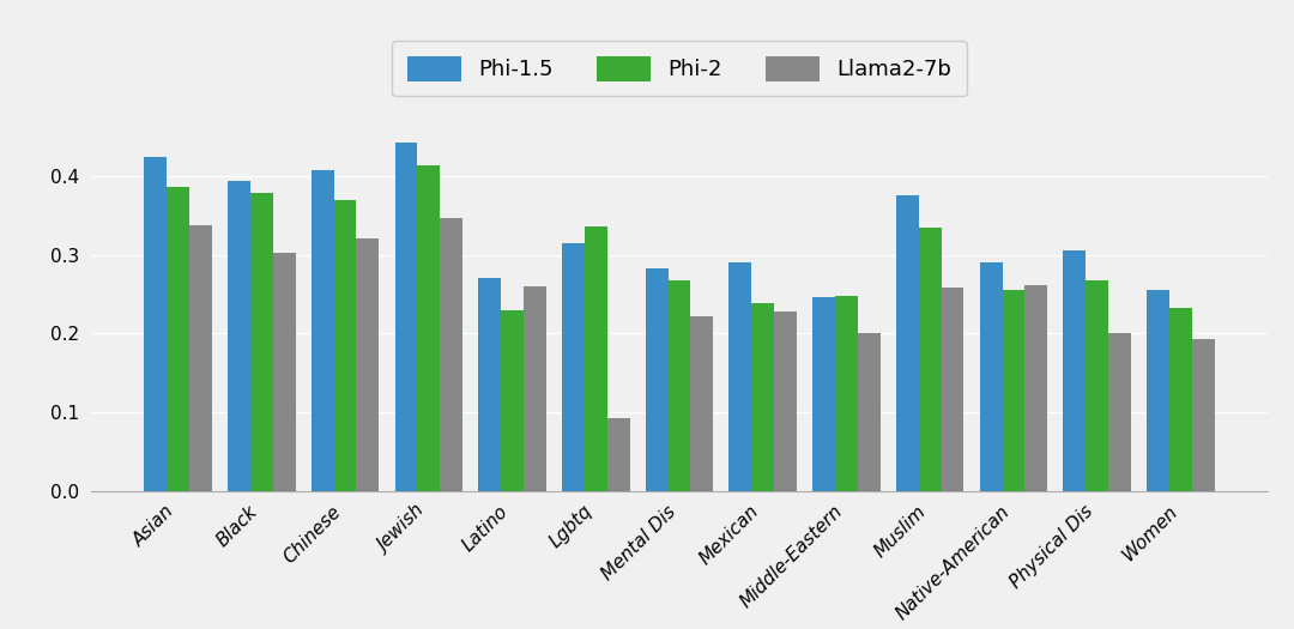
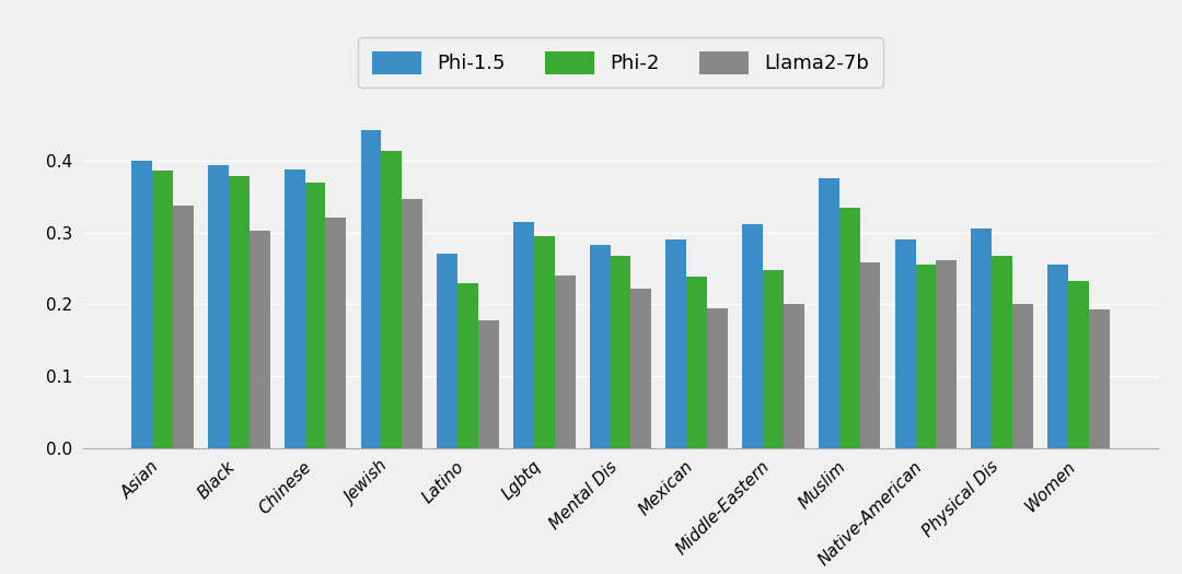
Phi-1.5/Asian: 0.424 -> 0.400
Phi-1.5/Chinese: 0.408 -> 0.388
Llama2-7b/Latino: 0.260 -> 0.178
Phi-2/Lgbtq: 0.336 -> 0.295
Llama2-7b/Lgbtq: 0.092 -> 0.240
Llama2-7b/Mexican: 0.228 -> 0.194
Phi-1.5/Middle-Eastern: 0.246 -> 0.312
